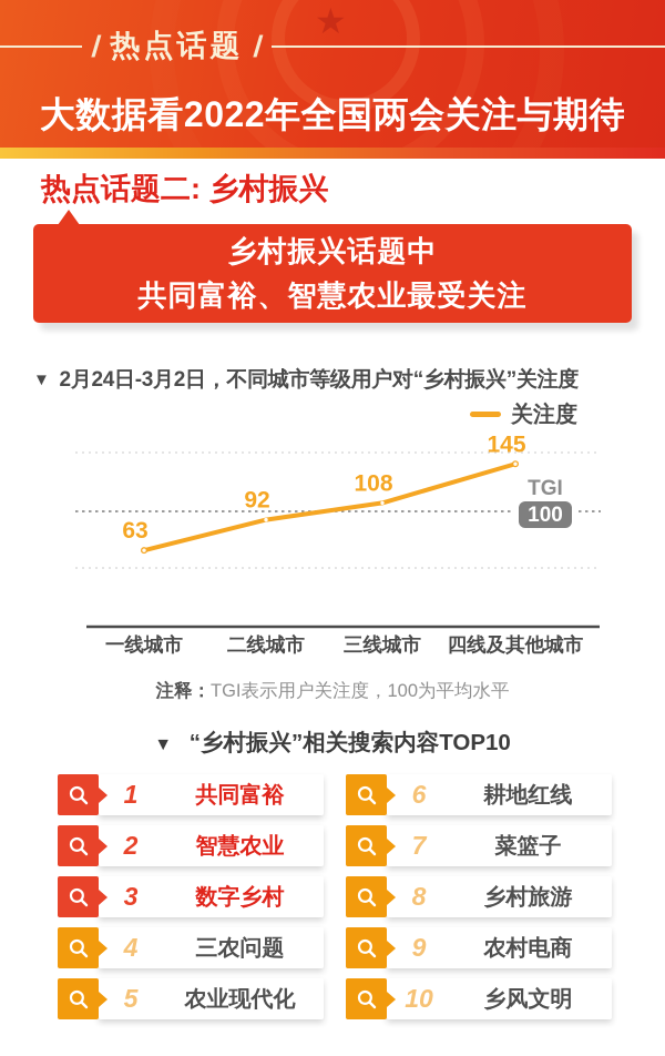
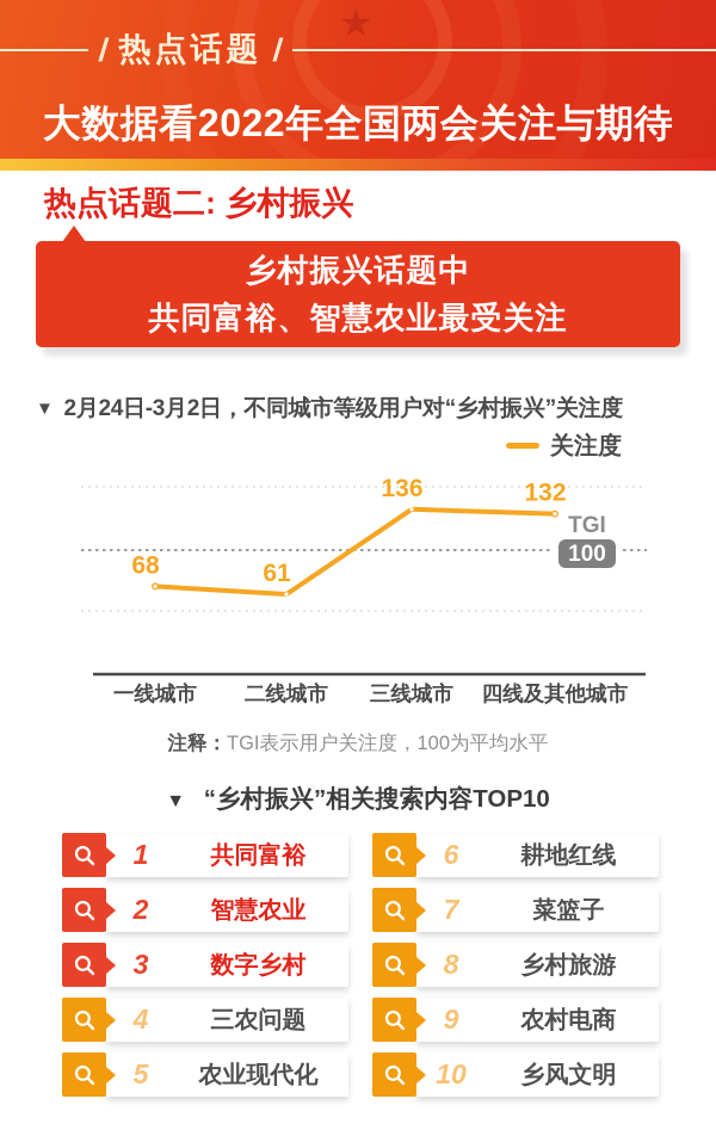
一线城市: 63 -> 68
二线城市: 92 -> 61
三线城市: 108 -> 136
四线及其他城市: 145 -> 132
